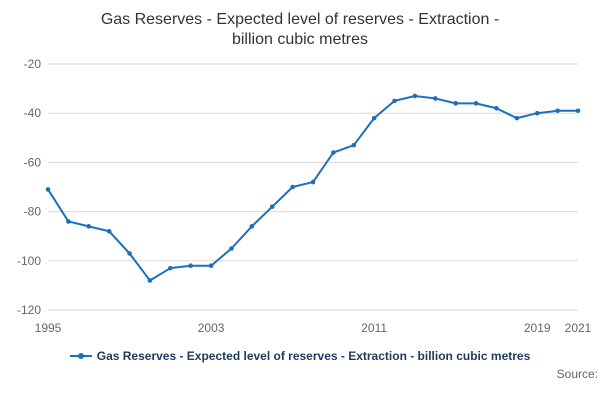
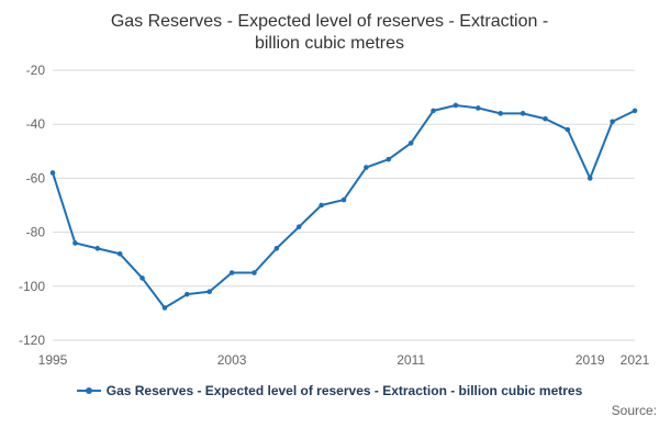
1995: -71 -> -58
2003: -102 -> -95
2011: -42 -> -47
2019: -40 -> -60
2021: -39 -> -35
